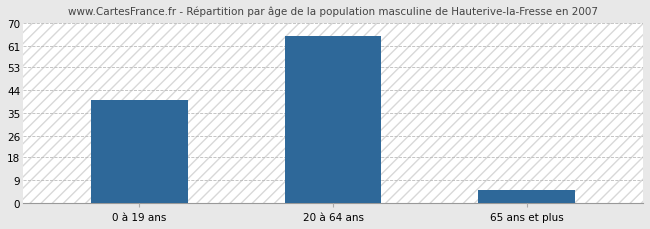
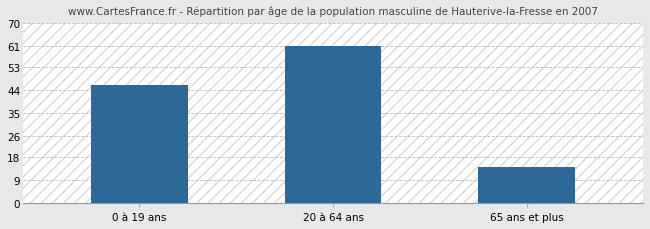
0 à 19 ans: 40 -> 46
20 à 64 ans: 65 -> 61
65 ans et plus: 5 -> 14
